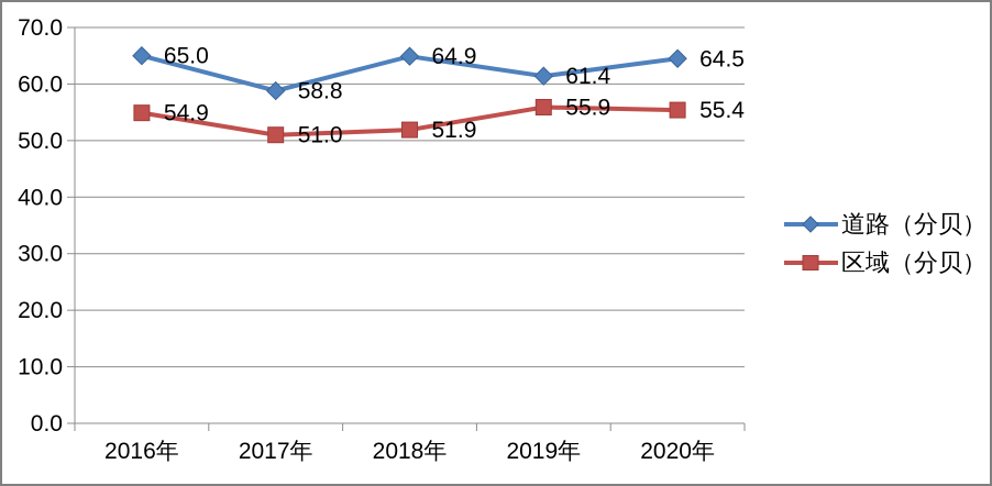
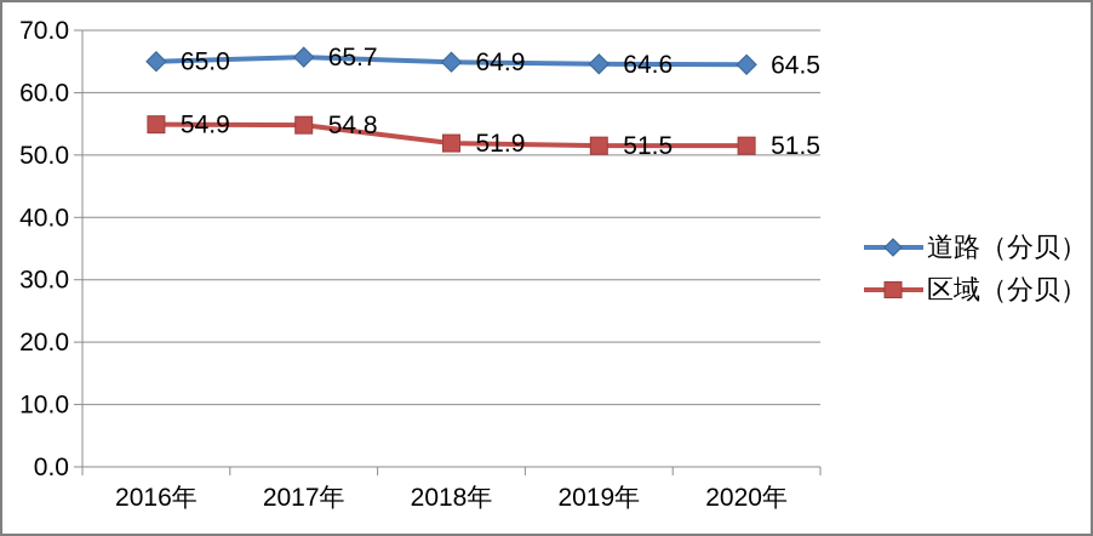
道路（分贝）/2017年: 58.8 -> 65.7
区域（分贝）/2017年: 51.0 -> 54.8
道路（分贝）/2019年: 61.4 -> 64.6
区域（分贝）/2019年: 55.9 -> 51.5
区域（分贝）/2020年: 55.4 -> 51.5
